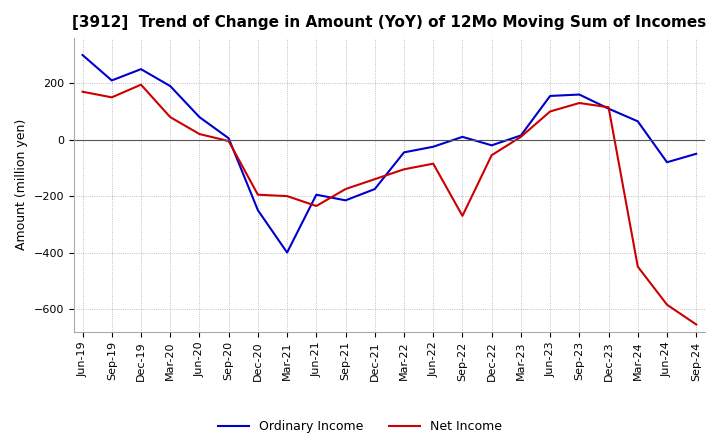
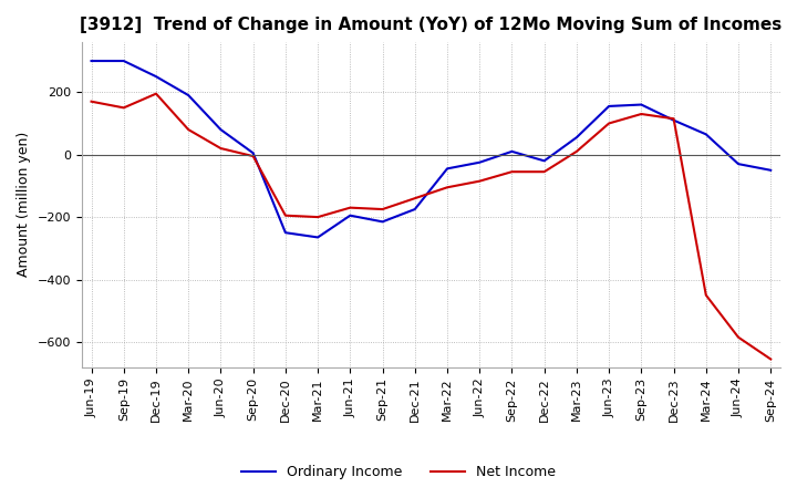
Ordinary Income/Sep-19: 210 -> 300
Ordinary Income/Mar-21: -400 -> -265
Net Income/Jun-21: -235 -> -170
Net Income/Sep-22: -270 -> -55
Ordinary Income/Mar-23: 15 -> 55
Ordinary Income/Jun-24: -80 -> -30
